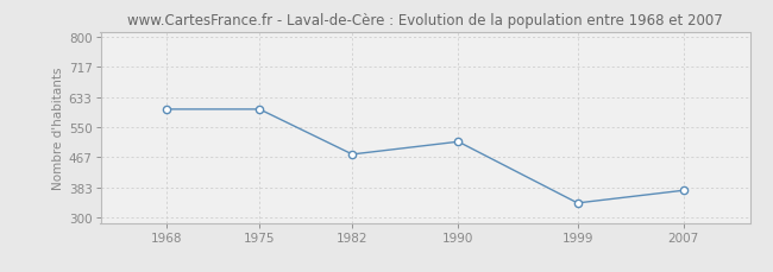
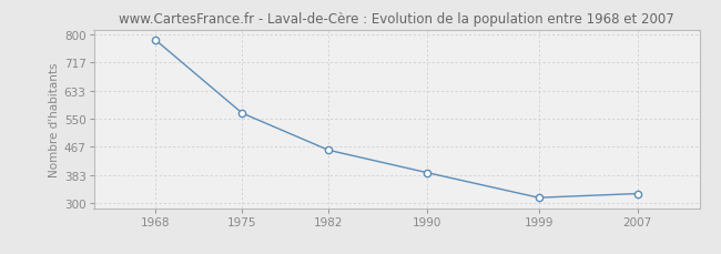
1968: 600 -> 784
1975: 600 -> 567
1982: 475 -> 457
1990: 510 -> 390
1999: 340 -> 316
2007: 375 -> 328
